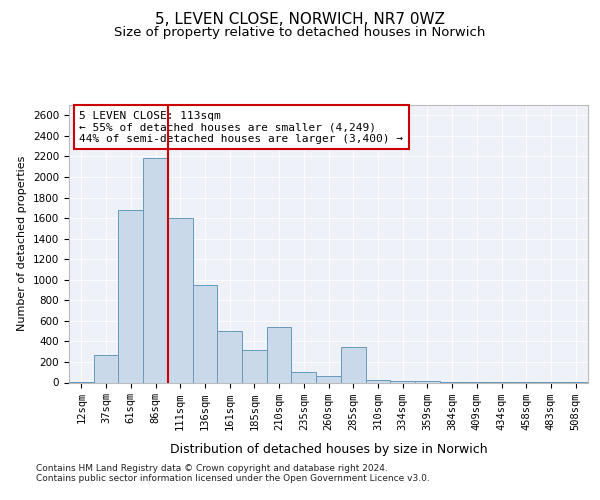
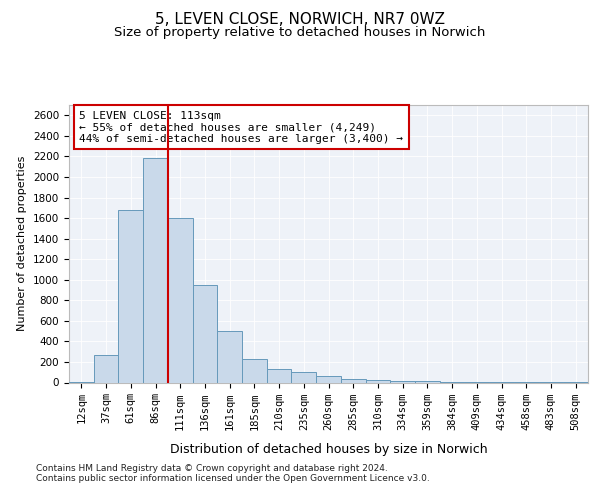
185sqm: 320 -> 230
210sqm: 540 -> 130
285sqm: 350 -> 40
